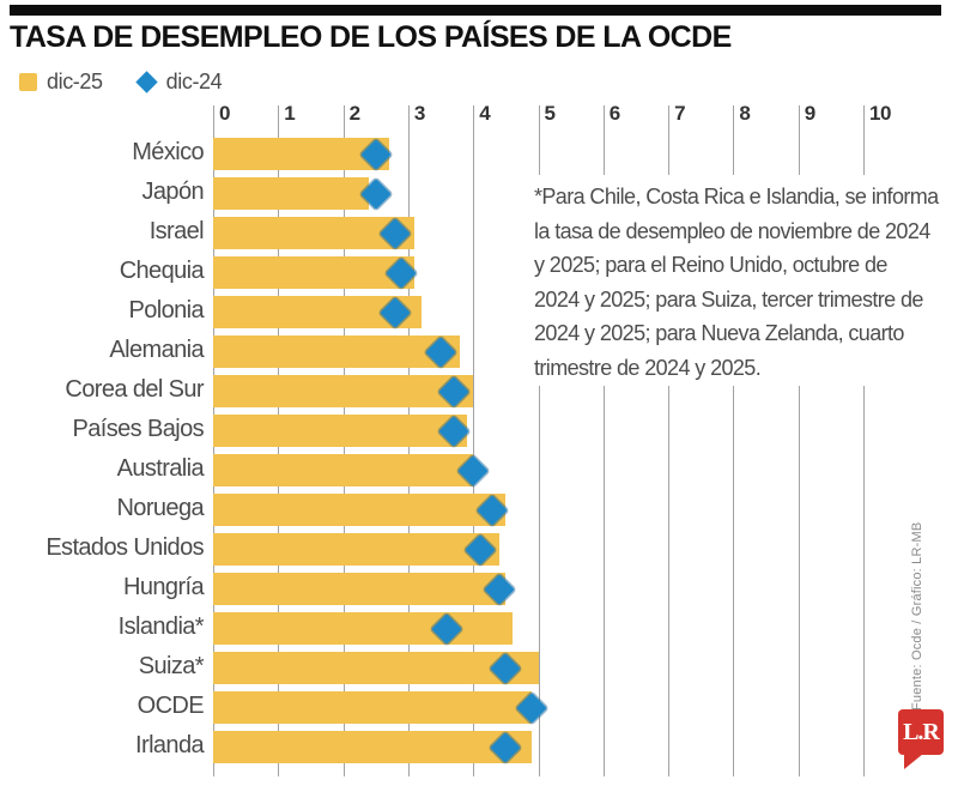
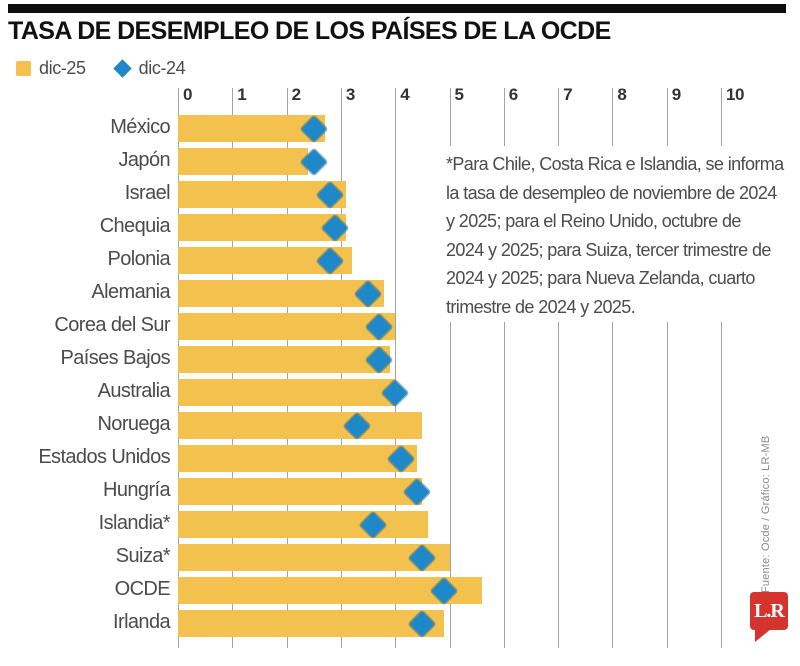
dic-24/Noruega: 4.3 -> 3.3
dic-25/OCDE: 4.9 -> 5.6
